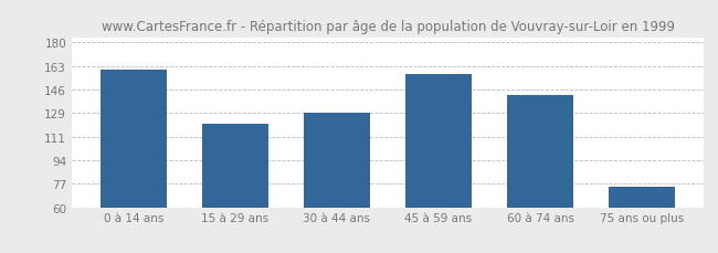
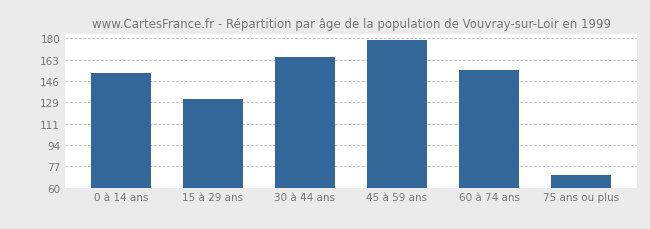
0 à 14 ans: 160 -> 152
15 à 29 ans: 121 -> 131
30 à 44 ans: 129 -> 165
45 à 59 ans: 157 -> 179
60 à 74 ans: 142 -> 155
75 ans ou plus: 75 -> 70
